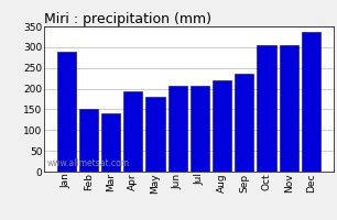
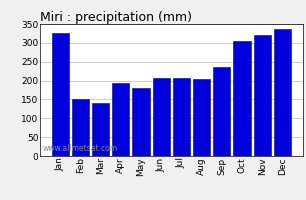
Jan: 290 -> 325
Aug: 220 -> 203
Nov: 305 -> 320
